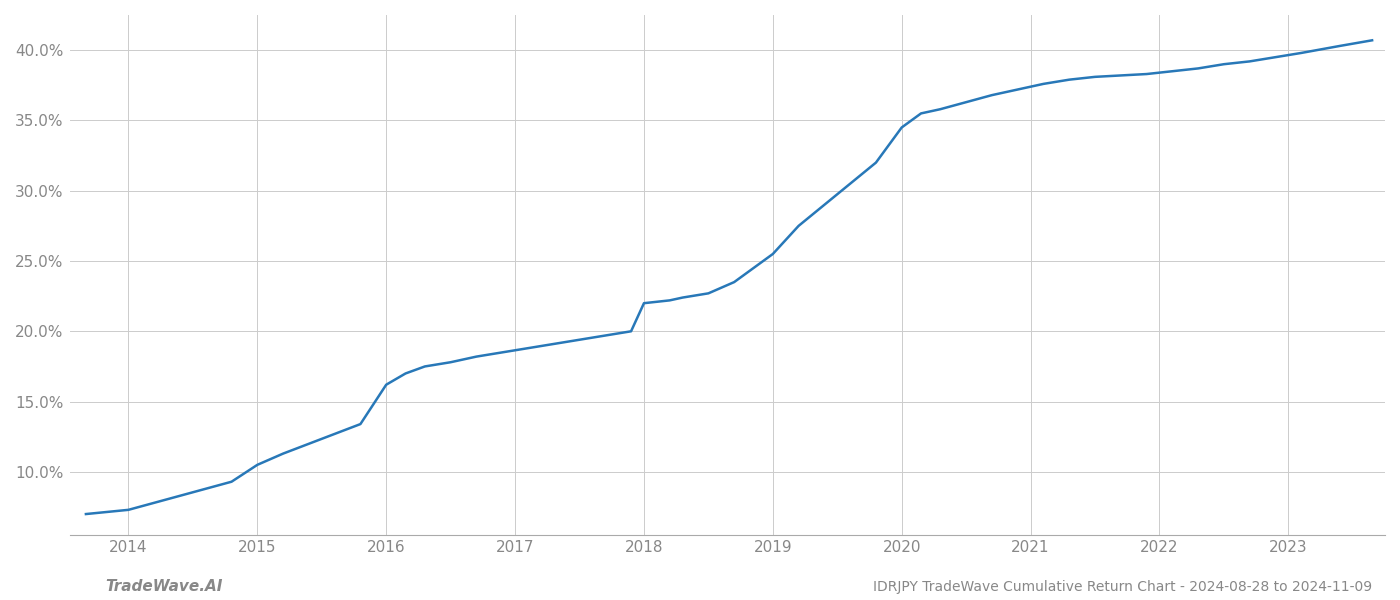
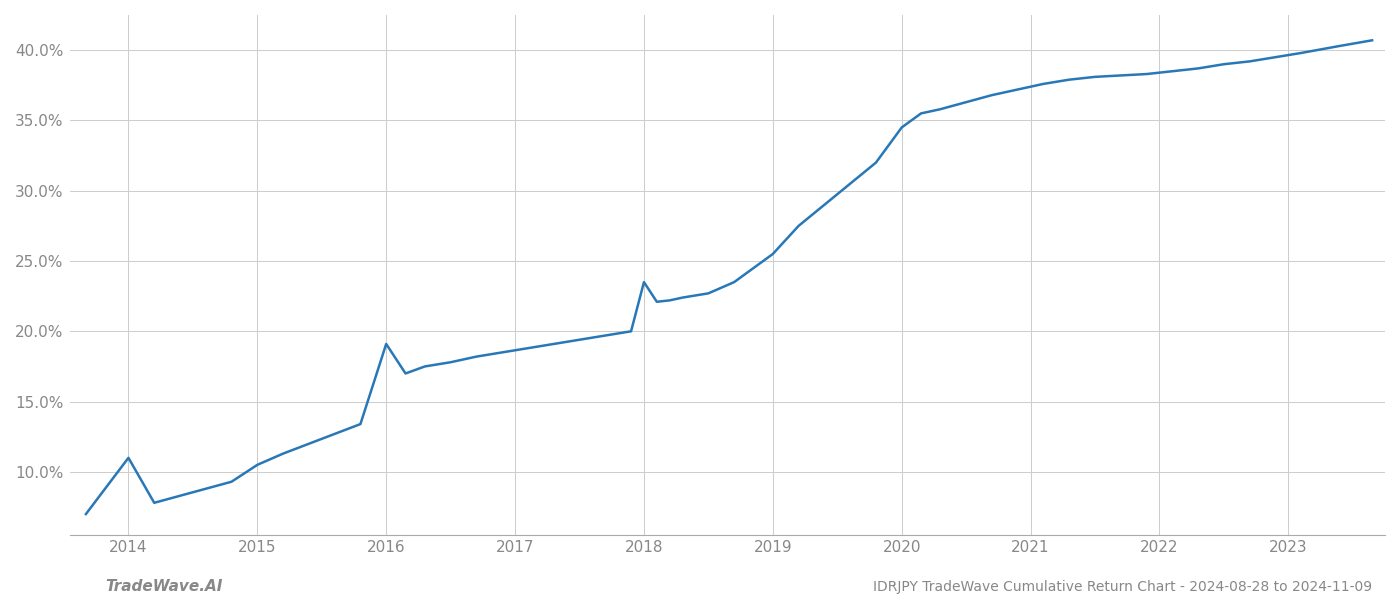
2014: 7.3% -> 11.0%
2016: 16.2% -> 19.1%
2018: 22.0% -> 23.5%
